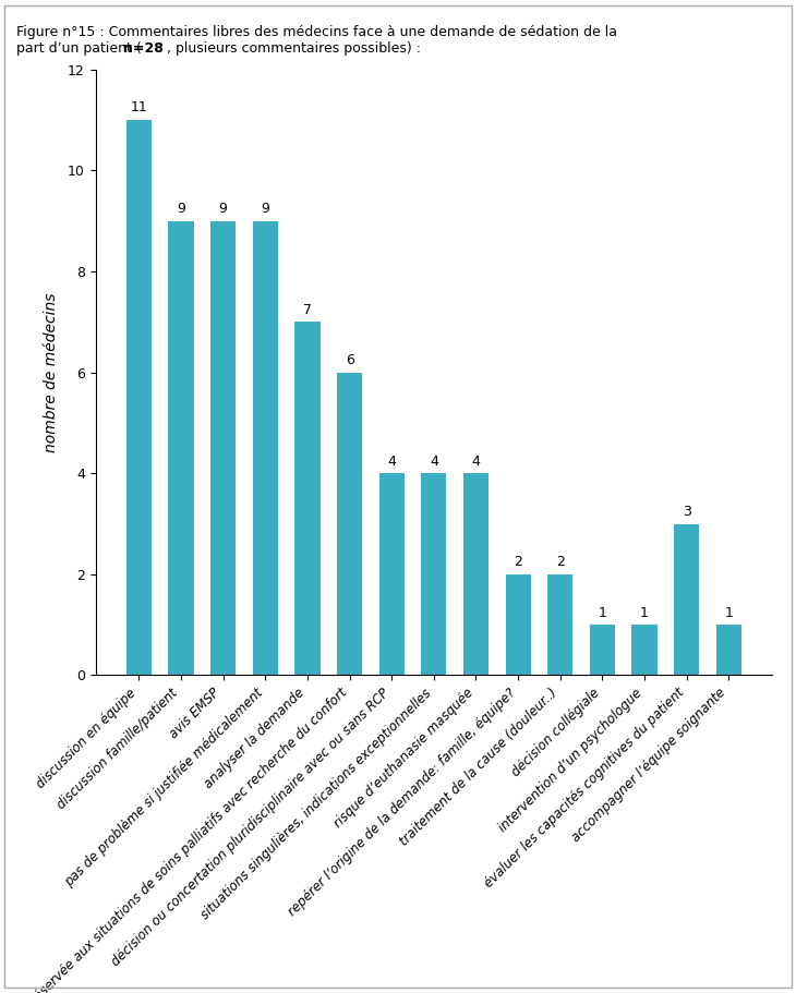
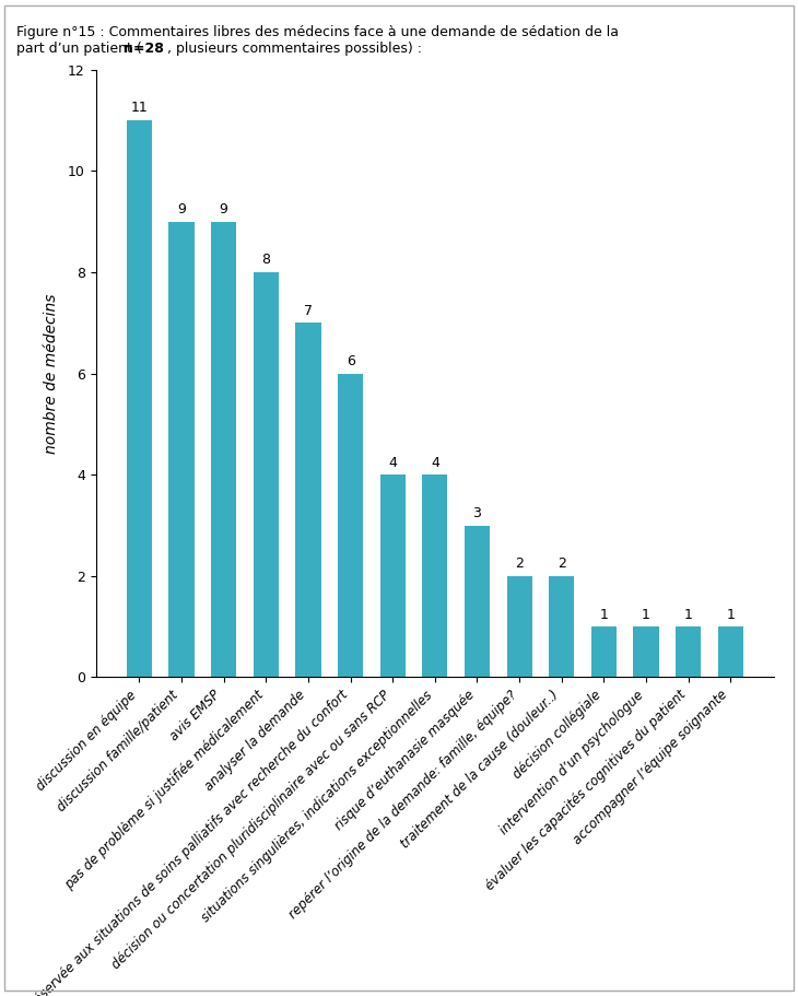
pas de problème si justifiée médicalement: 9 -> 8
risque d’euthanasie masquée: 4 -> 3
évaluer les capacités cognitives du patient: 3 -> 1
